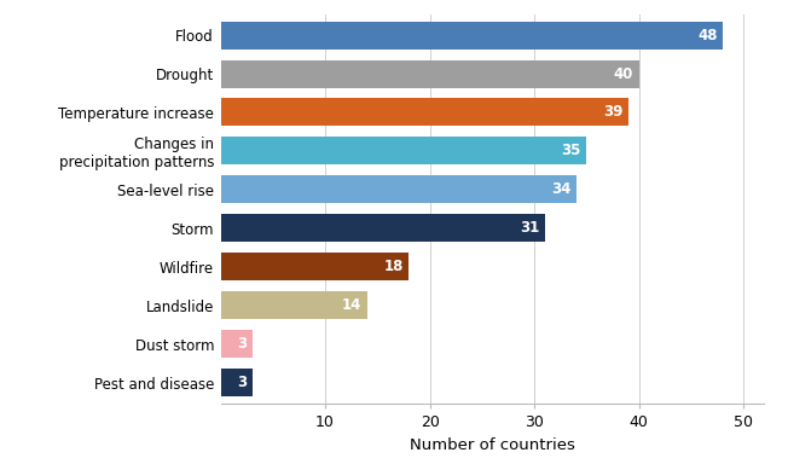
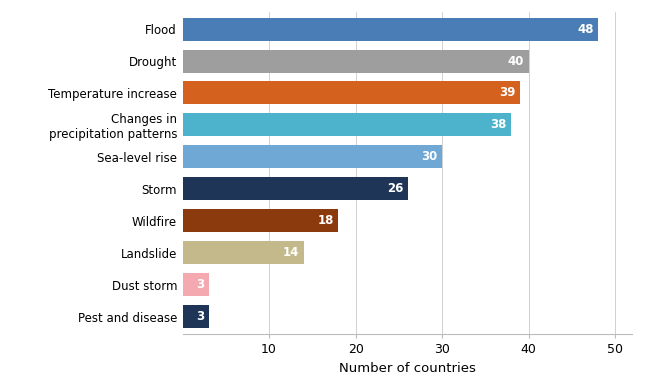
Changes in precipitation patterns: 35 -> 38
Sea-level rise: 34 -> 30
Storm: 31 -> 26
